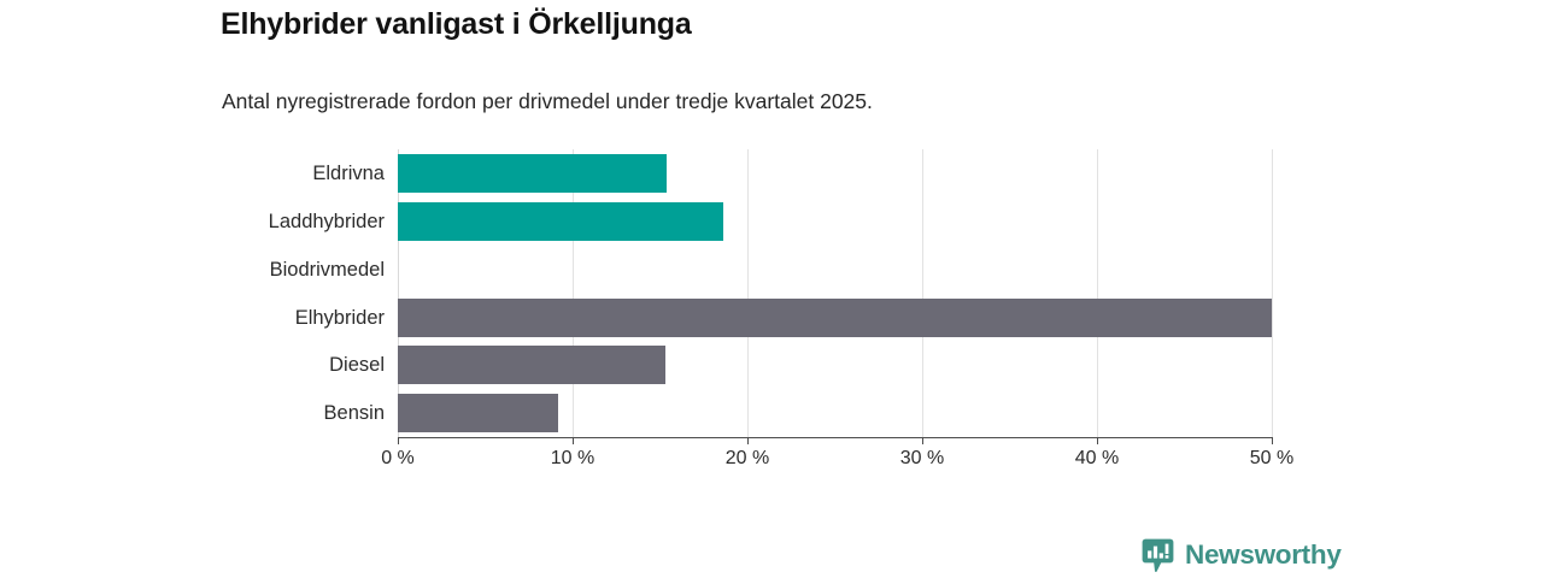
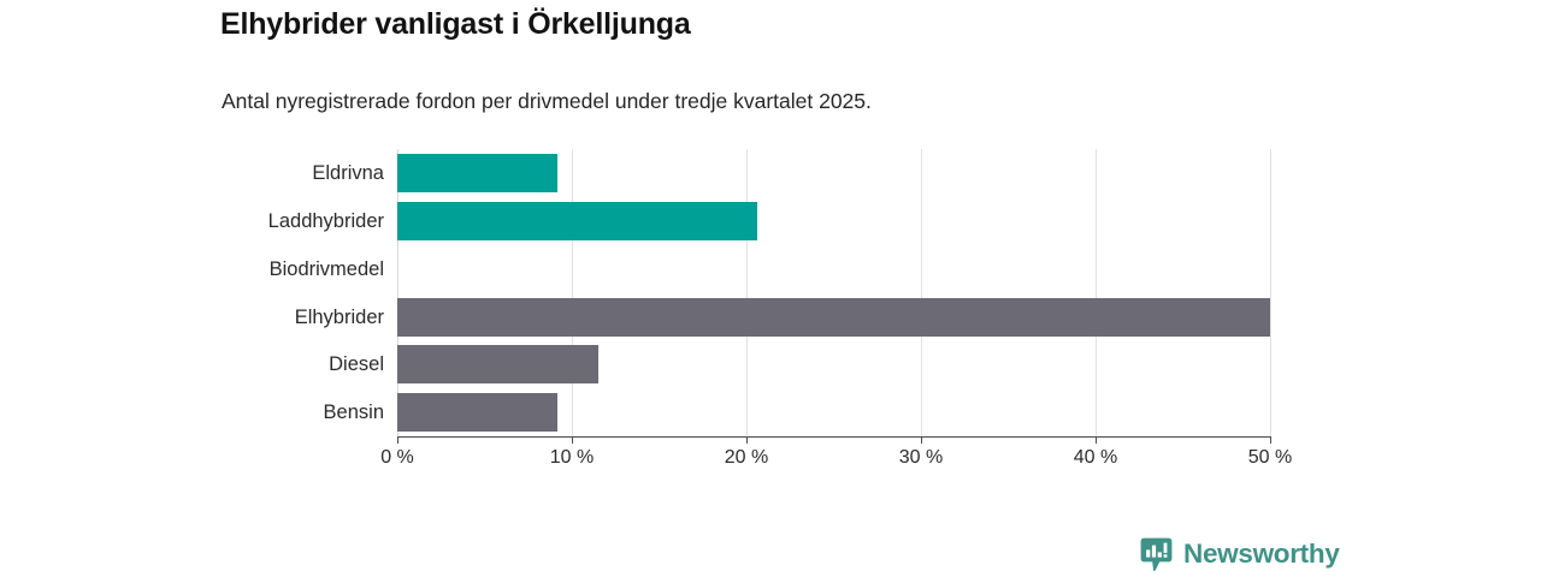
Eldrivna: 15.4% -> 9.2%
Laddhybrider: 18.6% -> 20.6%
Diesel: 15.3% -> 11.5%
